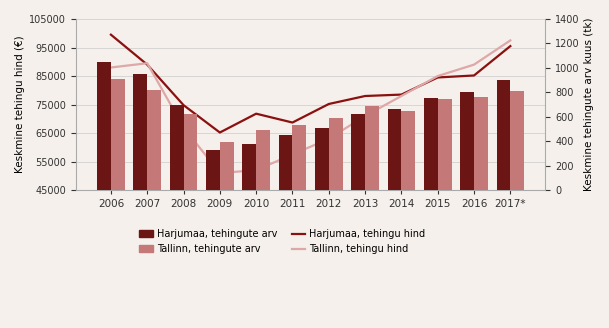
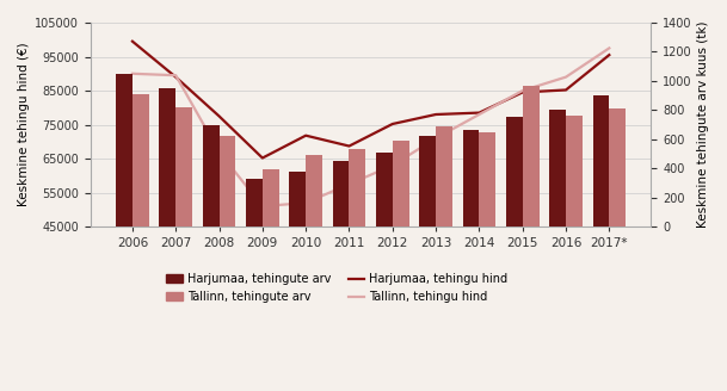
Tallinn, tehingu hind/2006: 88000 -> 90000
Harjumaa, tehingu hind/2008: 74800 -> 77500
Tallinn, tehingute arv/2015: 740 -> 970
